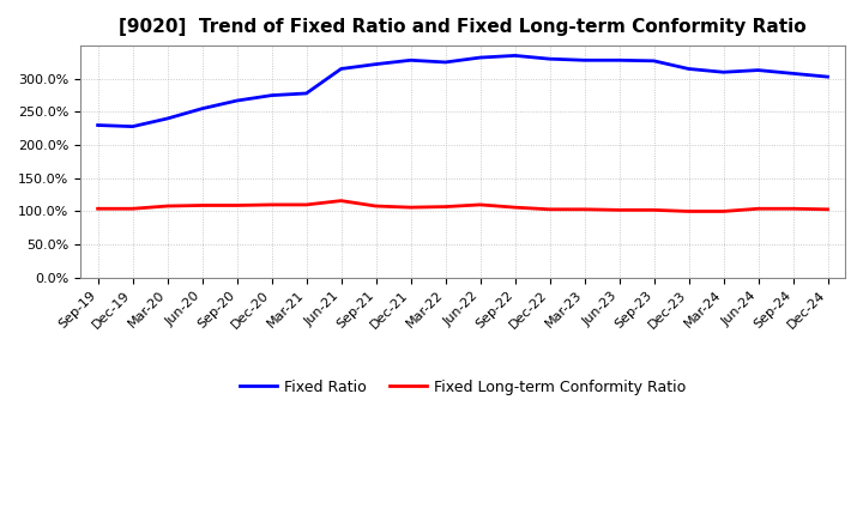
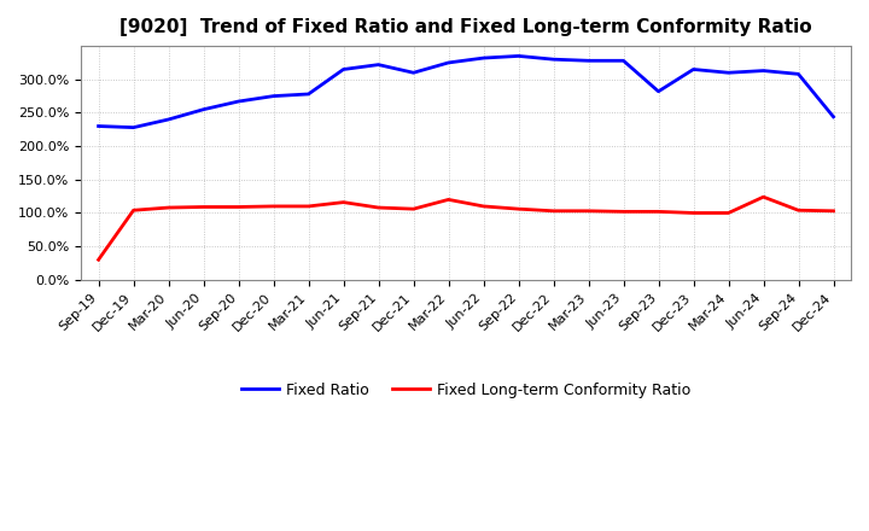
Fixed Long-term Conformity Ratio/Sep-19: 104% -> 30%
Fixed Ratio/Dec-21: 328% -> 310%
Fixed Long-term Conformity Ratio/Mar-22: 107% -> 120%
Fixed Ratio/Sep-23: 327% -> 282%
Fixed Long-term Conformity Ratio/Jun-24: 104% -> 124%
Fixed Ratio/Dec-24: 303% -> 244%
